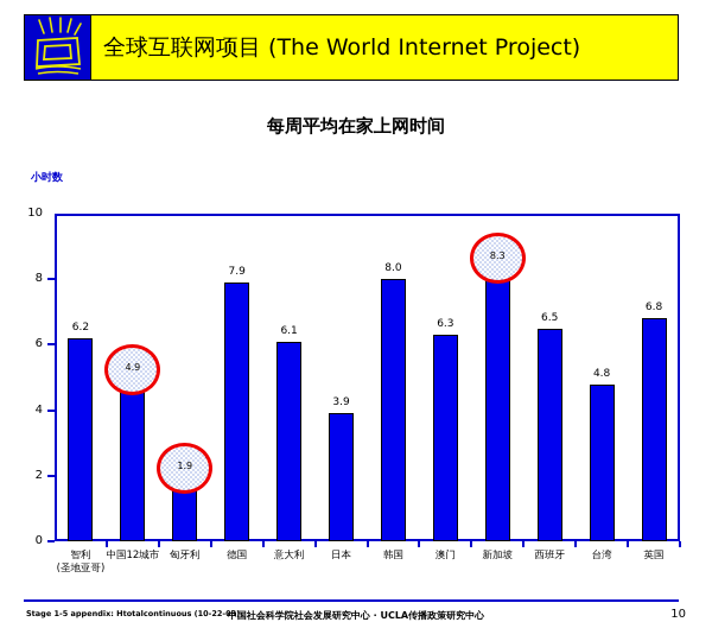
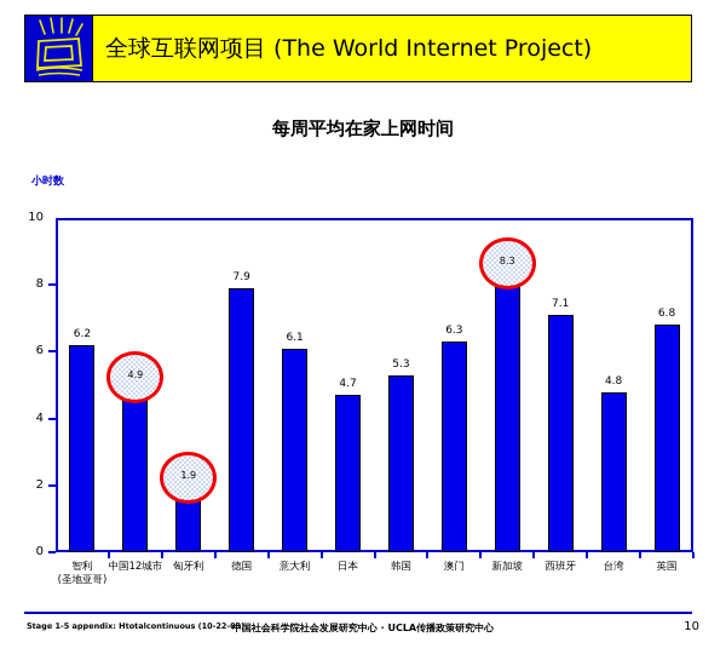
日本: 3.9 -> 4.7
韩国: 8.0 -> 5.3
西班牙: 6.5 -> 7.1
